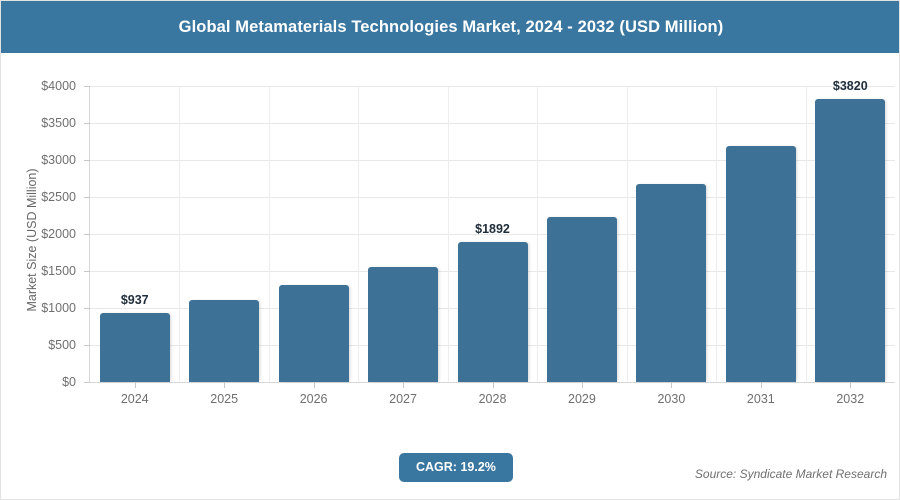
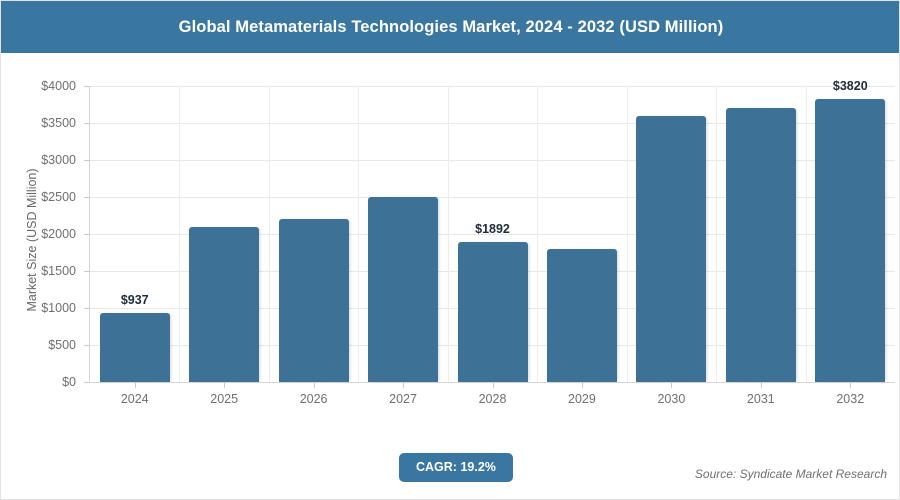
2025: $1100 -> $2100
2026: $1300 -> $2200
2027: $1600 -> $2500
2029: $2200 -> $1800
2030: $2700 -> $3600
2031: $3200 -> $3700
